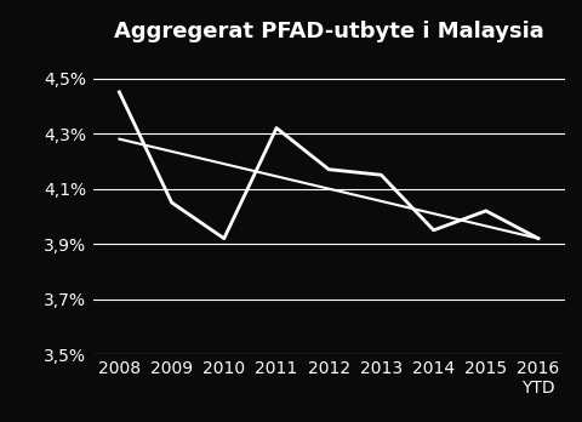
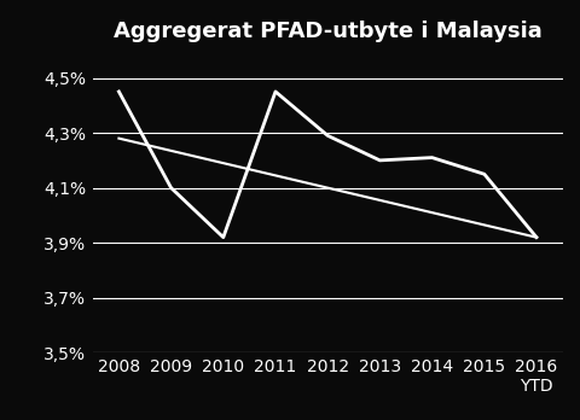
2009: 4,05% -> 4,10%
2011: 4,32% -> 4,45%
2012: 4,17% -> 4,29%
2013: 4,15% -> 4,20%
2014: 3,95% -> 4,21%
2015: 4,02% -> 4,15%
